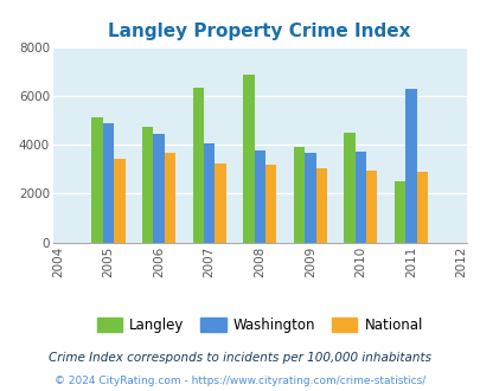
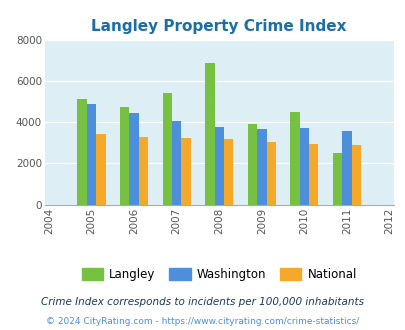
National/2006: 3650 -> 3300
Langley/2007: 6350 -> 5400
Washington/2011: 6300 -> 3550
